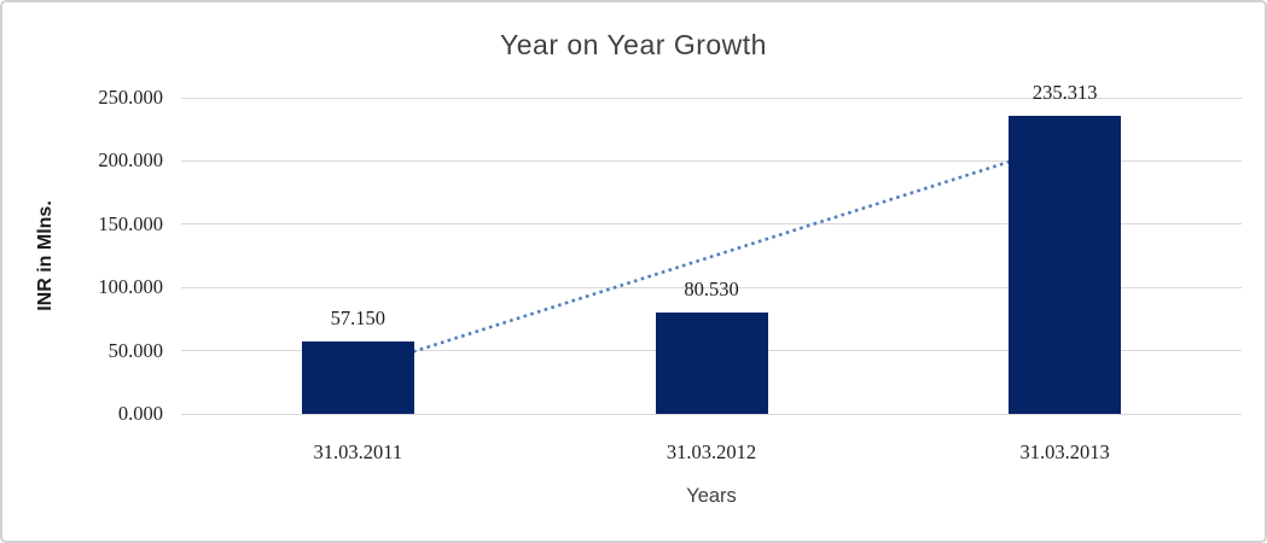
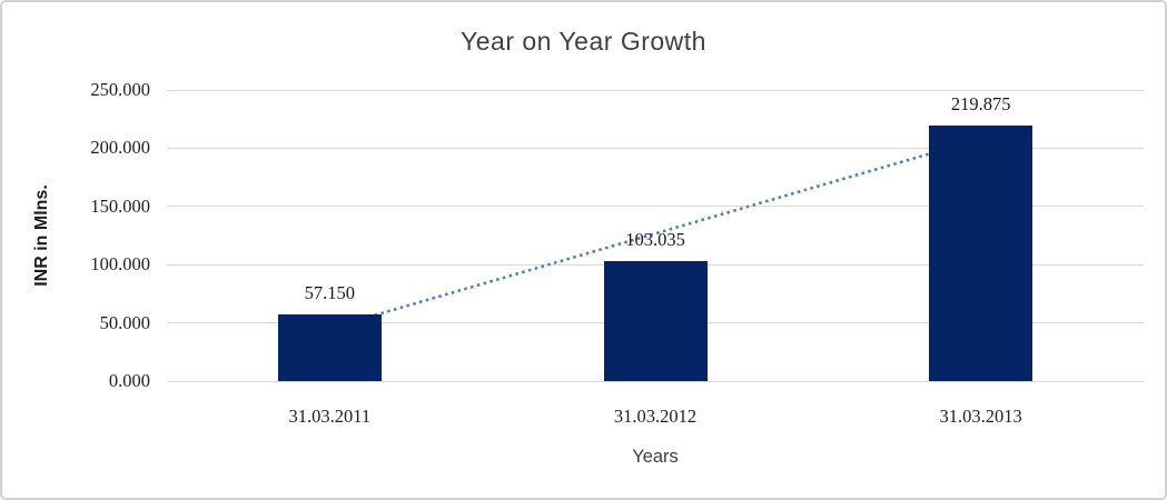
31.03.2012: 80.530 -> 103.035
31.03.2013: 235.313 -> 219.875
